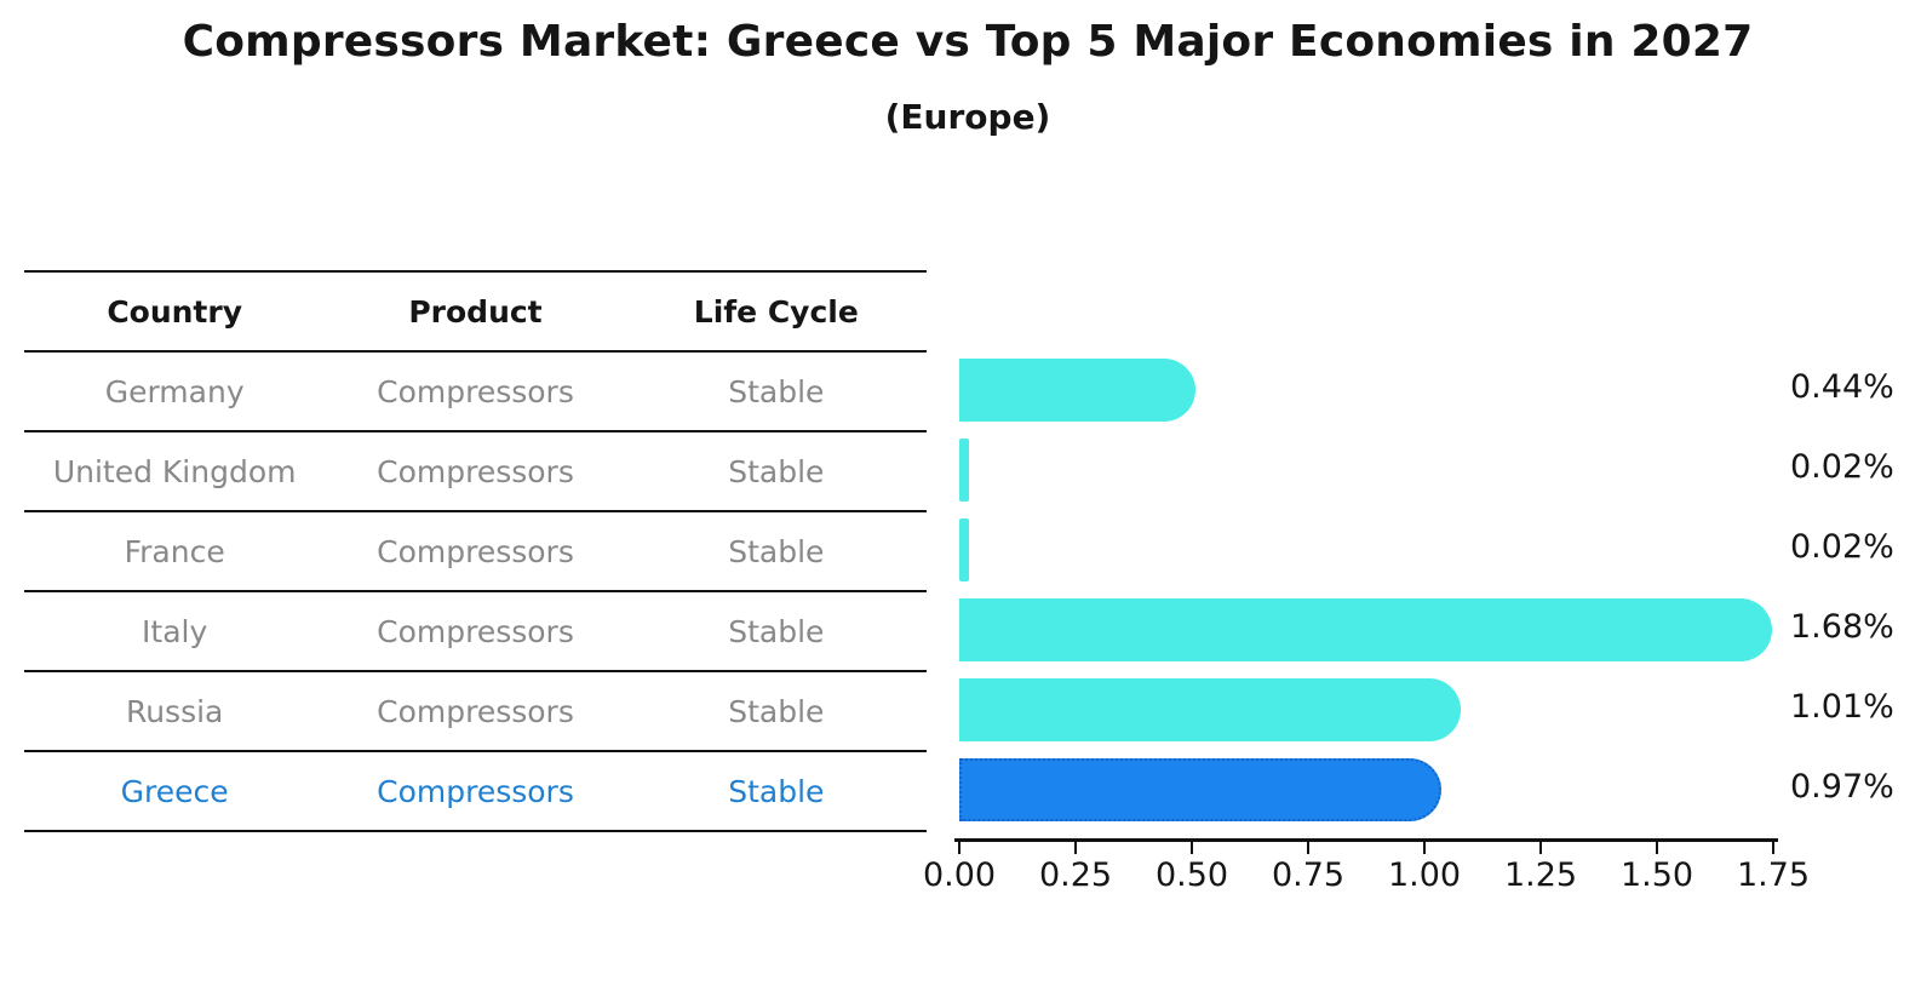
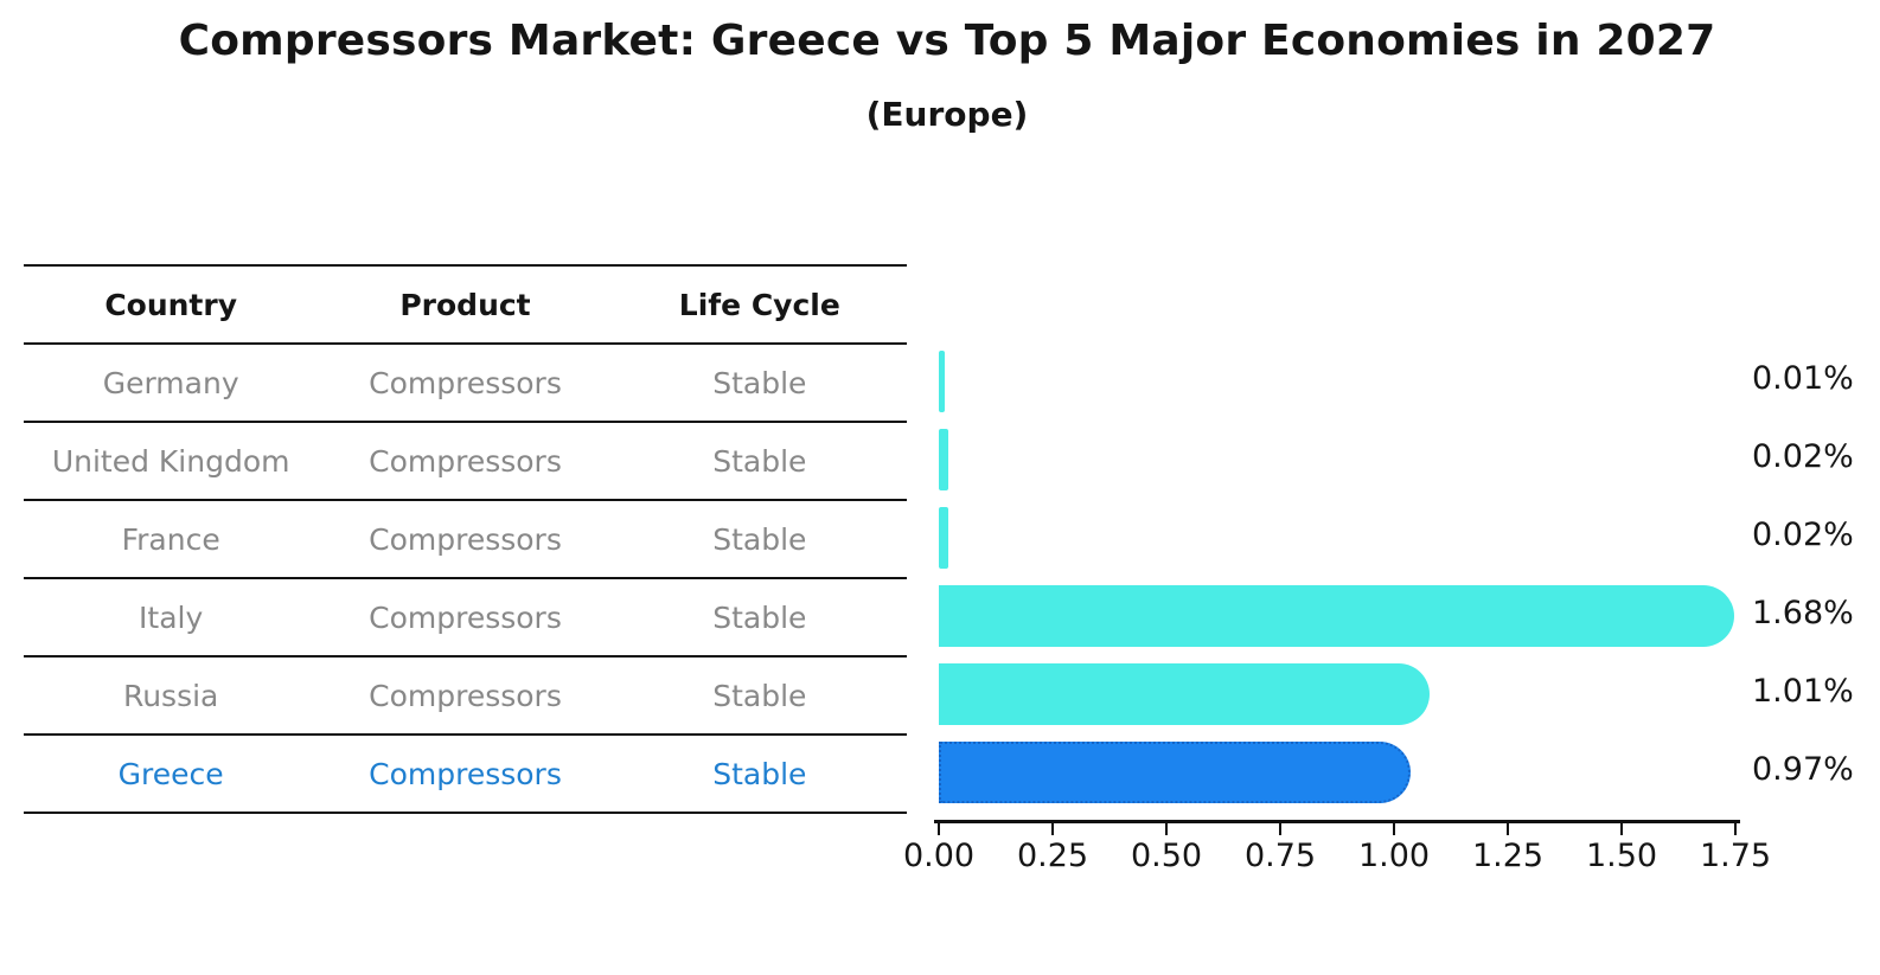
Germany: 0.44% -> 0.01%
